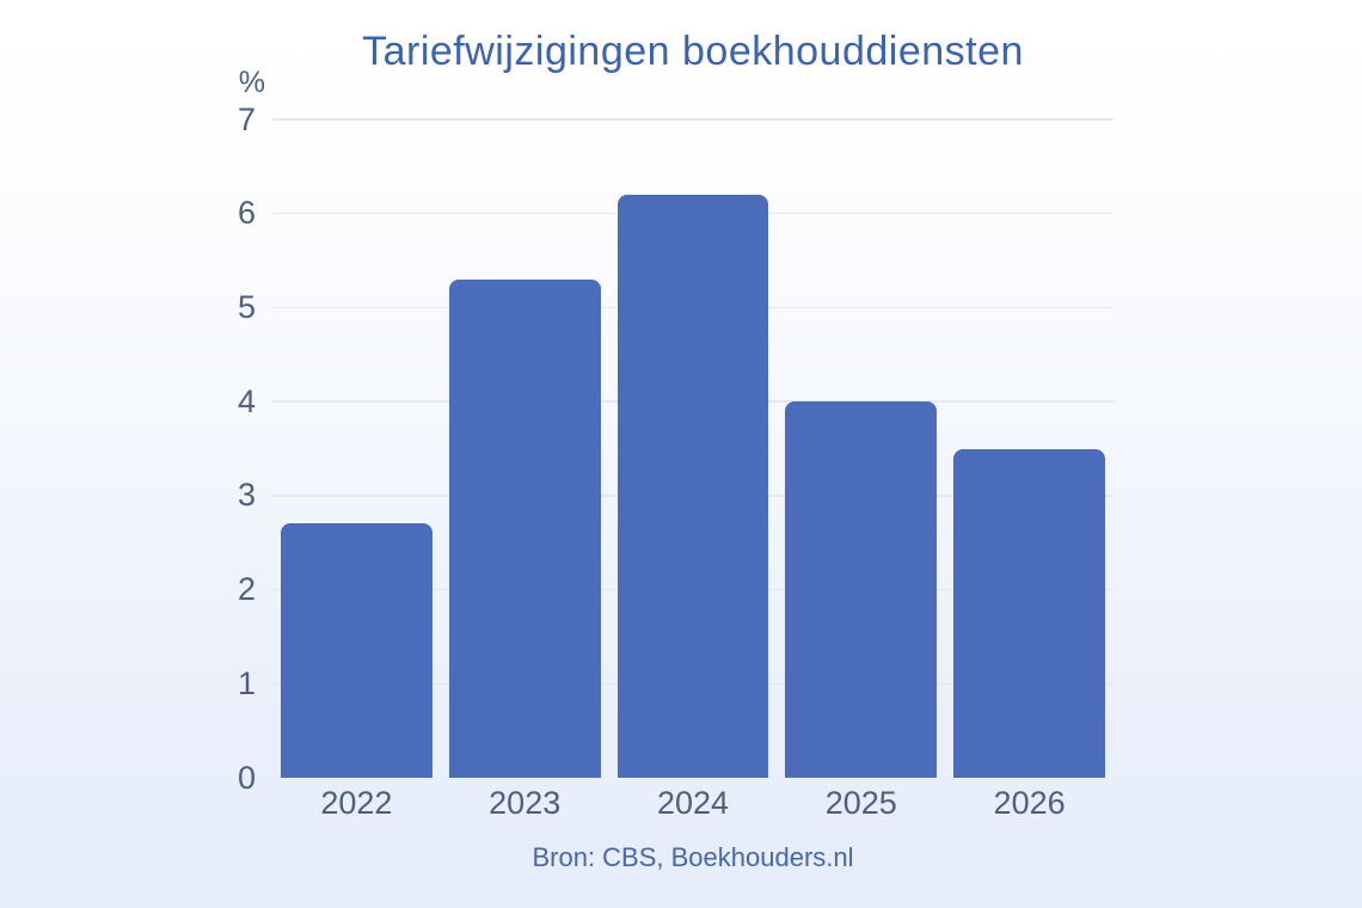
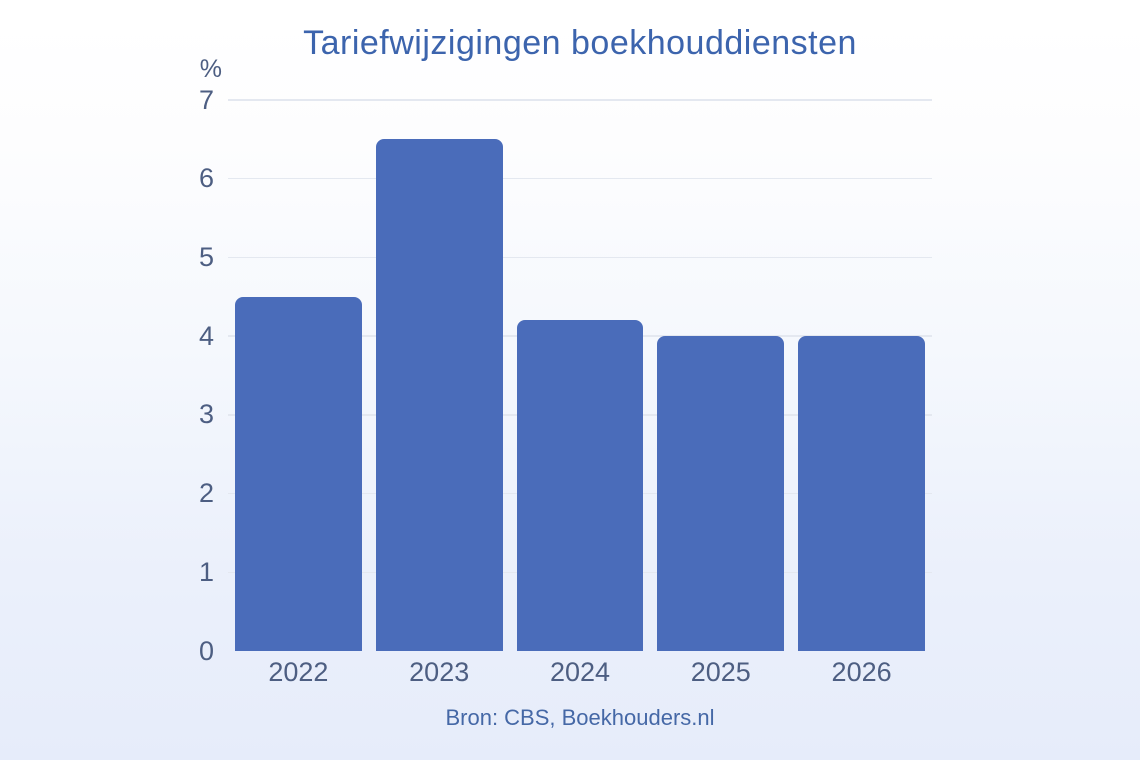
2022: 2.7 -> 4.5
2023: 5.3 -> 6.5
2024: 6.2 -> 4.2
2026: 3.5 -> 4.0
